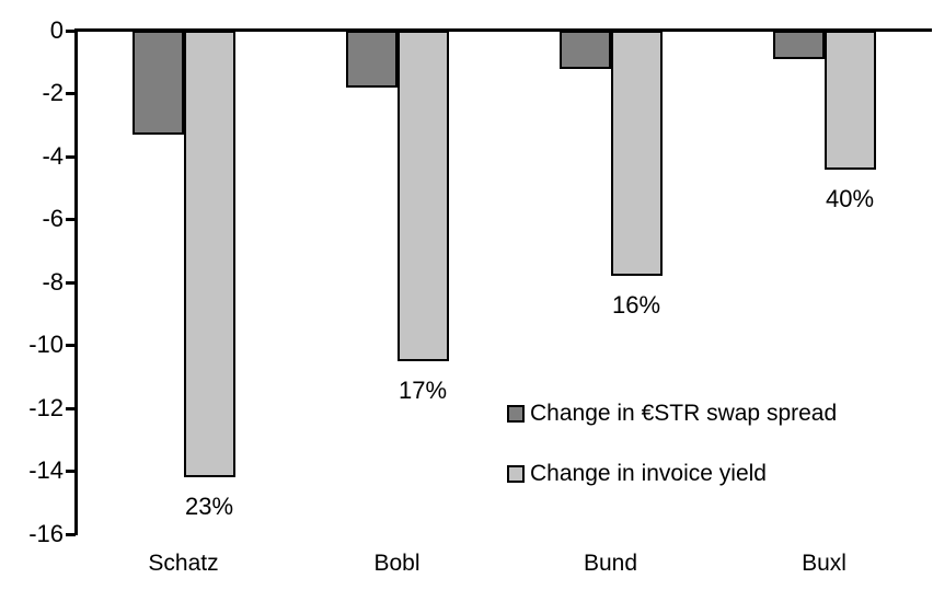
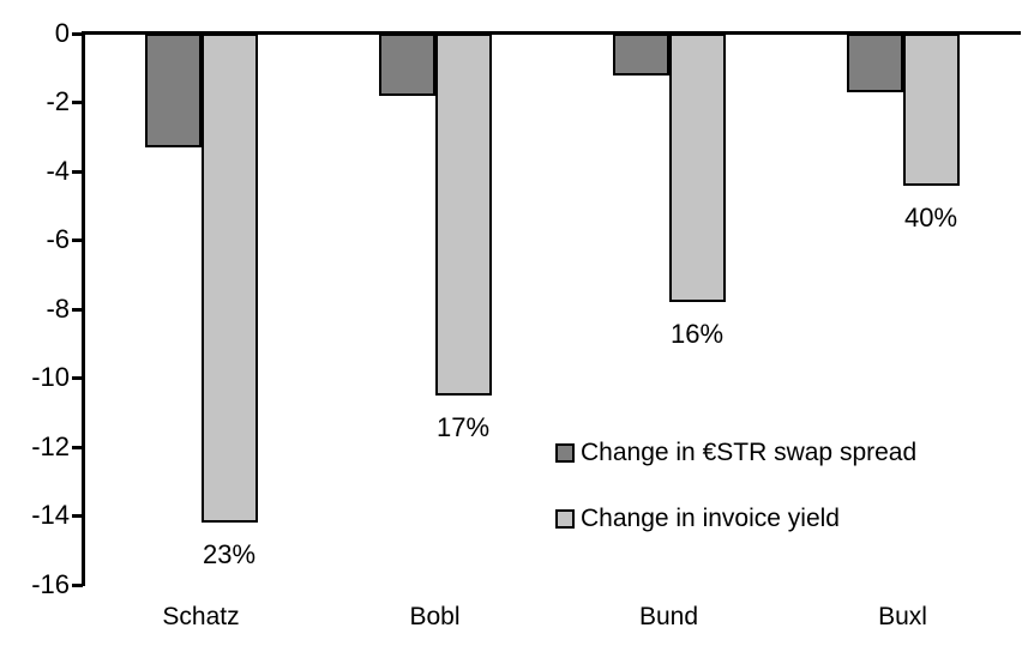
Change in €STR swap spread/Buxl: -0.9 -> -1.7
